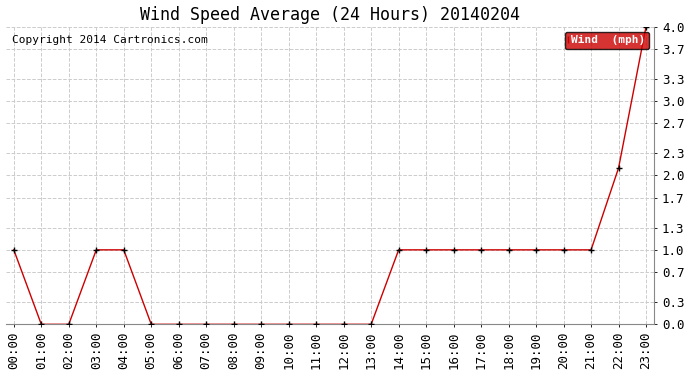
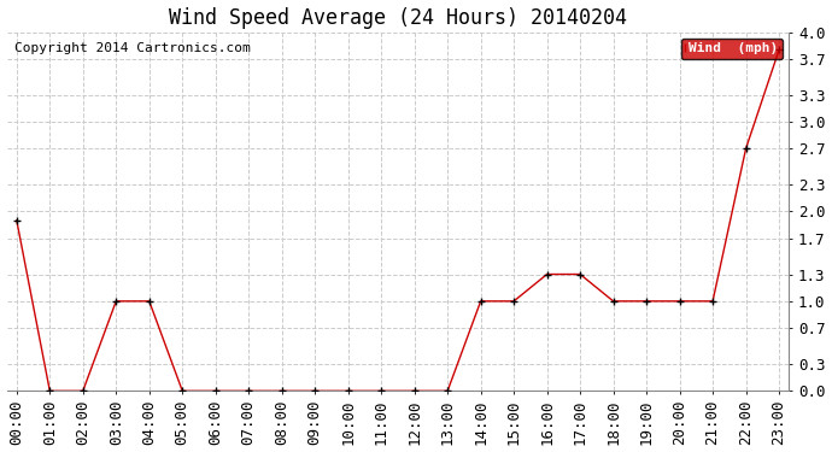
00:00: 1.0 -> 1.9
16:00: 1.0 -> 1.3
17:00: 1.0 -> 1.3
22:00: 2.1 -> 2.7
23:00: 4.0 -> 3.8
